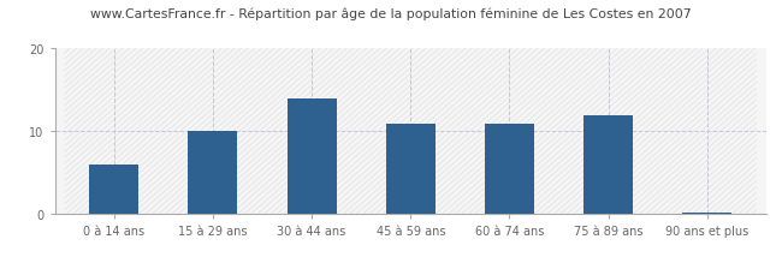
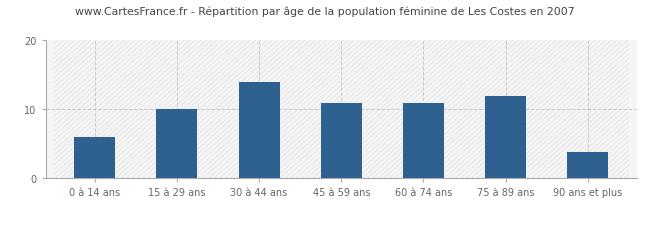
90 ans et plus: 0.2 -> 3.8
